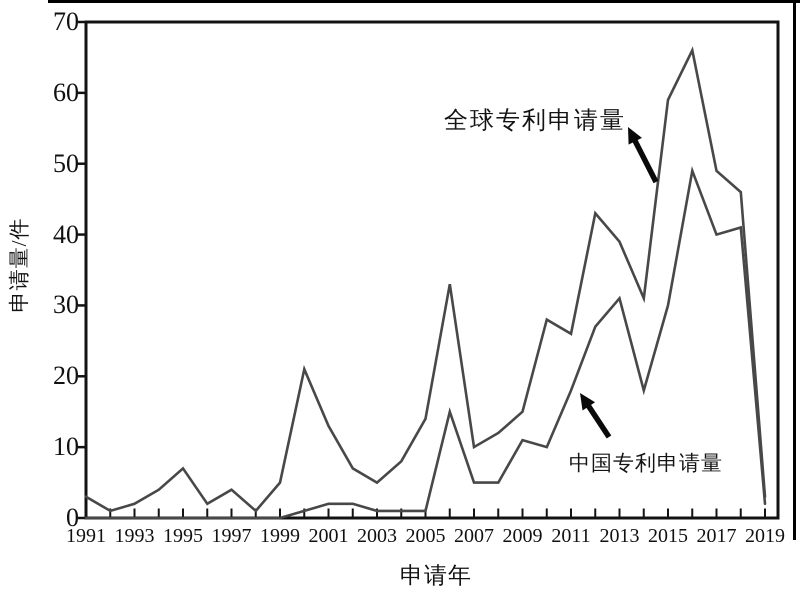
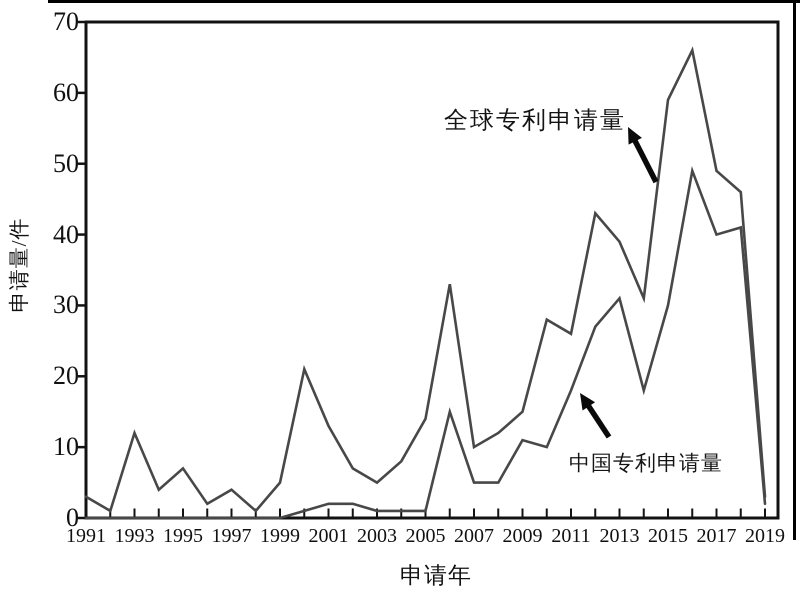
全球专利申请量/1993: 2 -> 12
